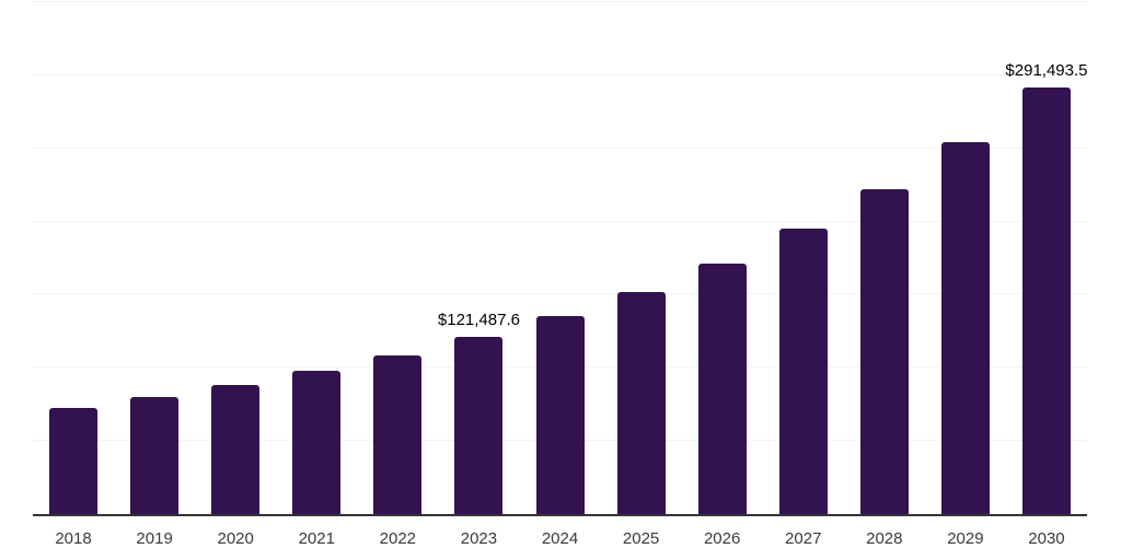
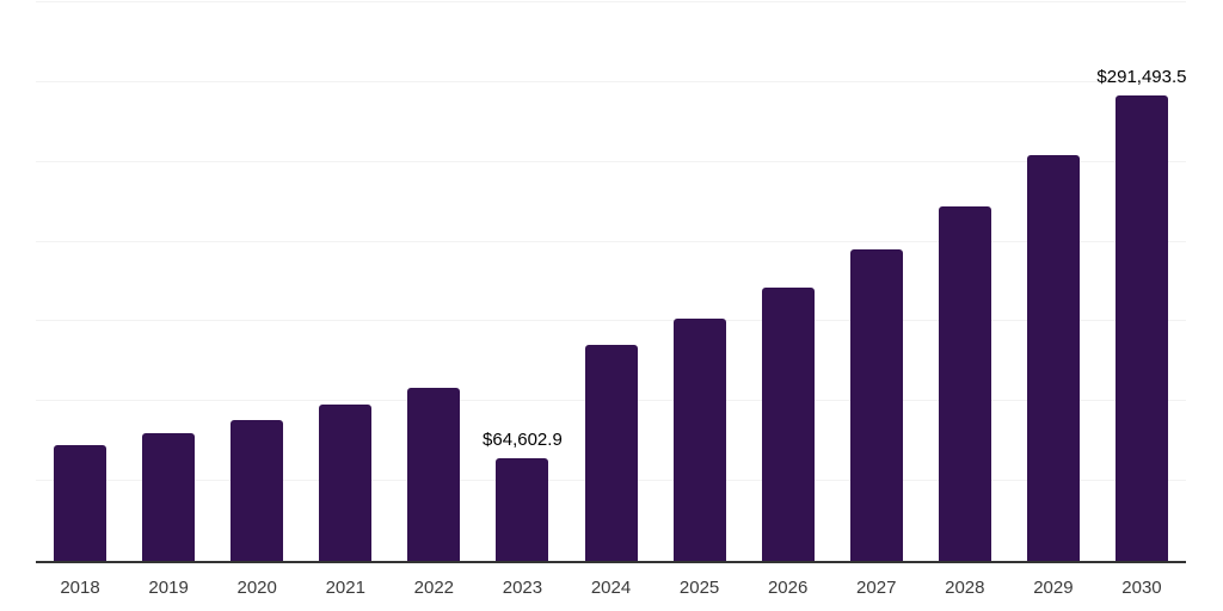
2023: $121,487.6 -> $64,602.9
